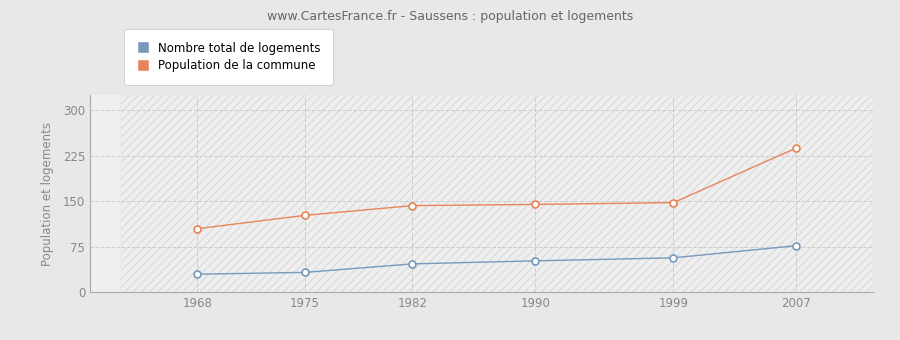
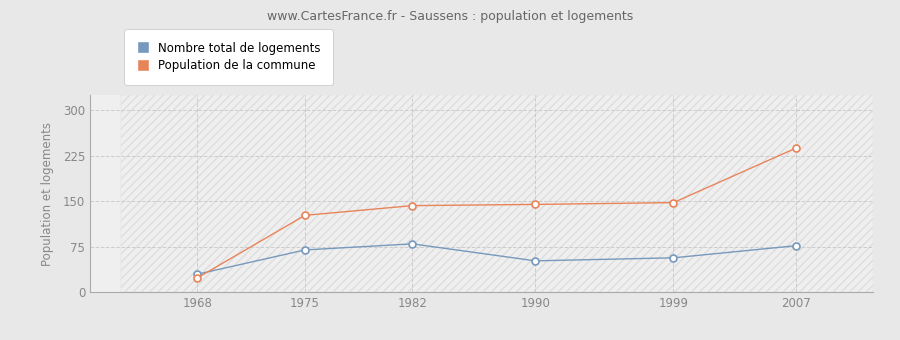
Population de la commune/1968: 105 -> 24
Nombre total de logements/1975: 33 -> 70
Nombre total de logements/1982: 47 -> 80
